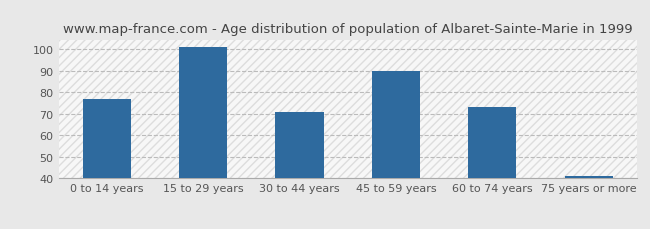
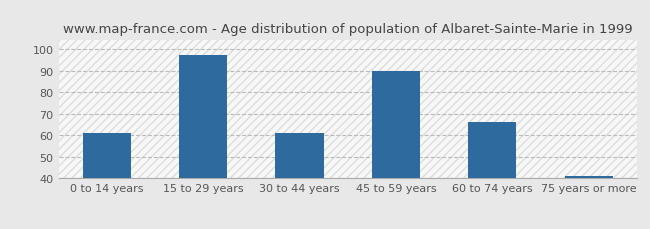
0 to 14 years: 77 -> 61
15 to 29 years: 101 -> 97
30 to 44 years: 71 -> 61
60 to 74 years: 73 -> 66
